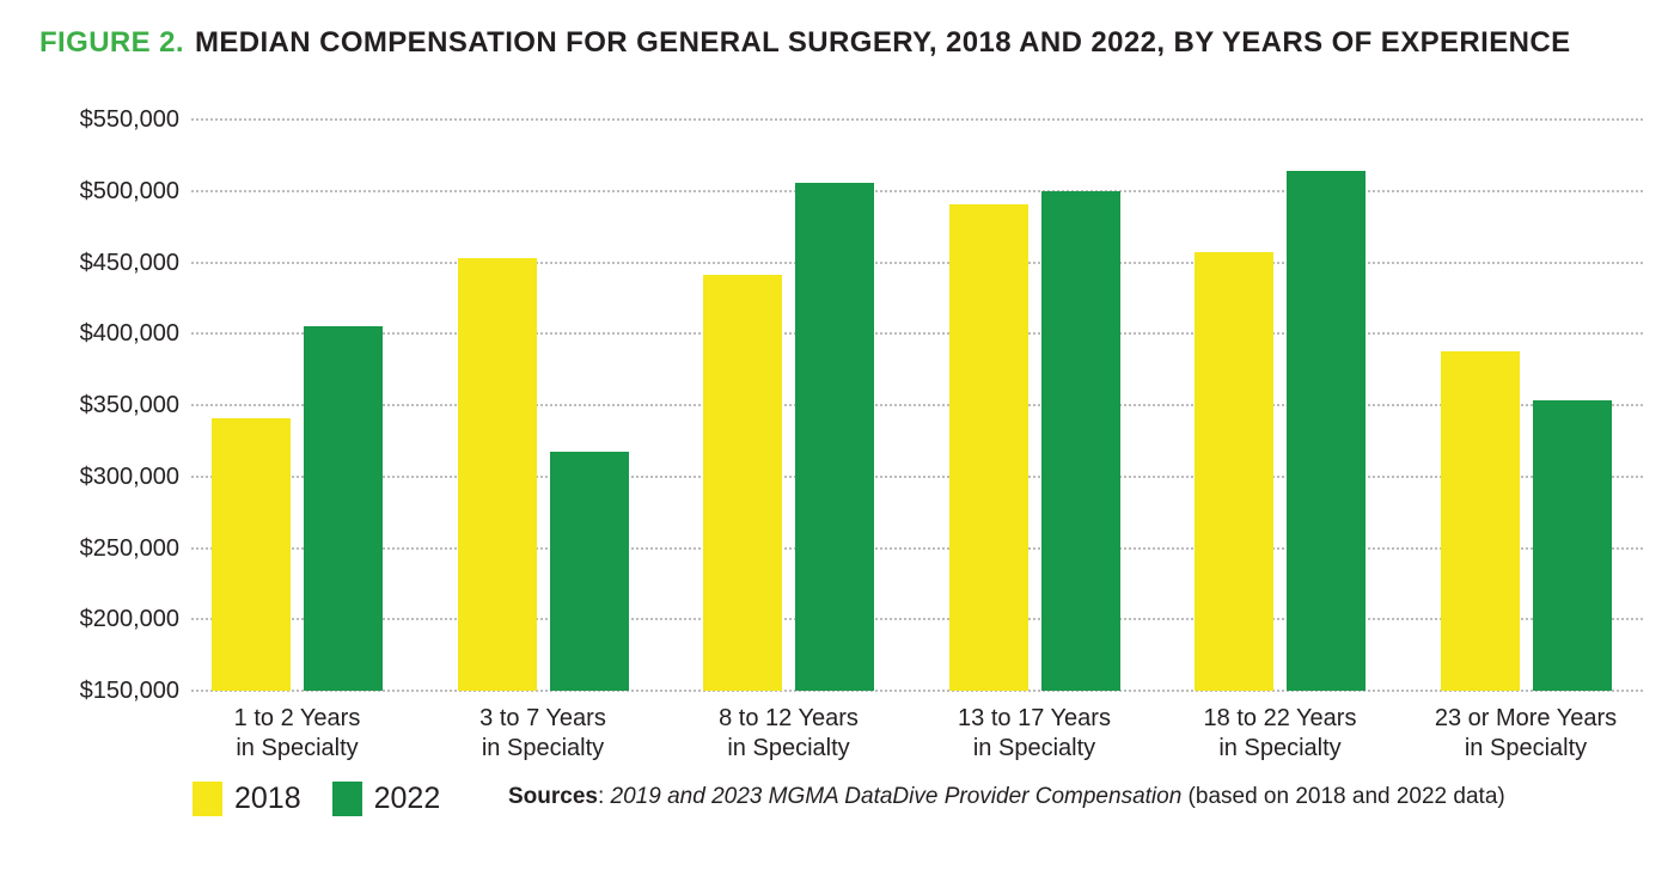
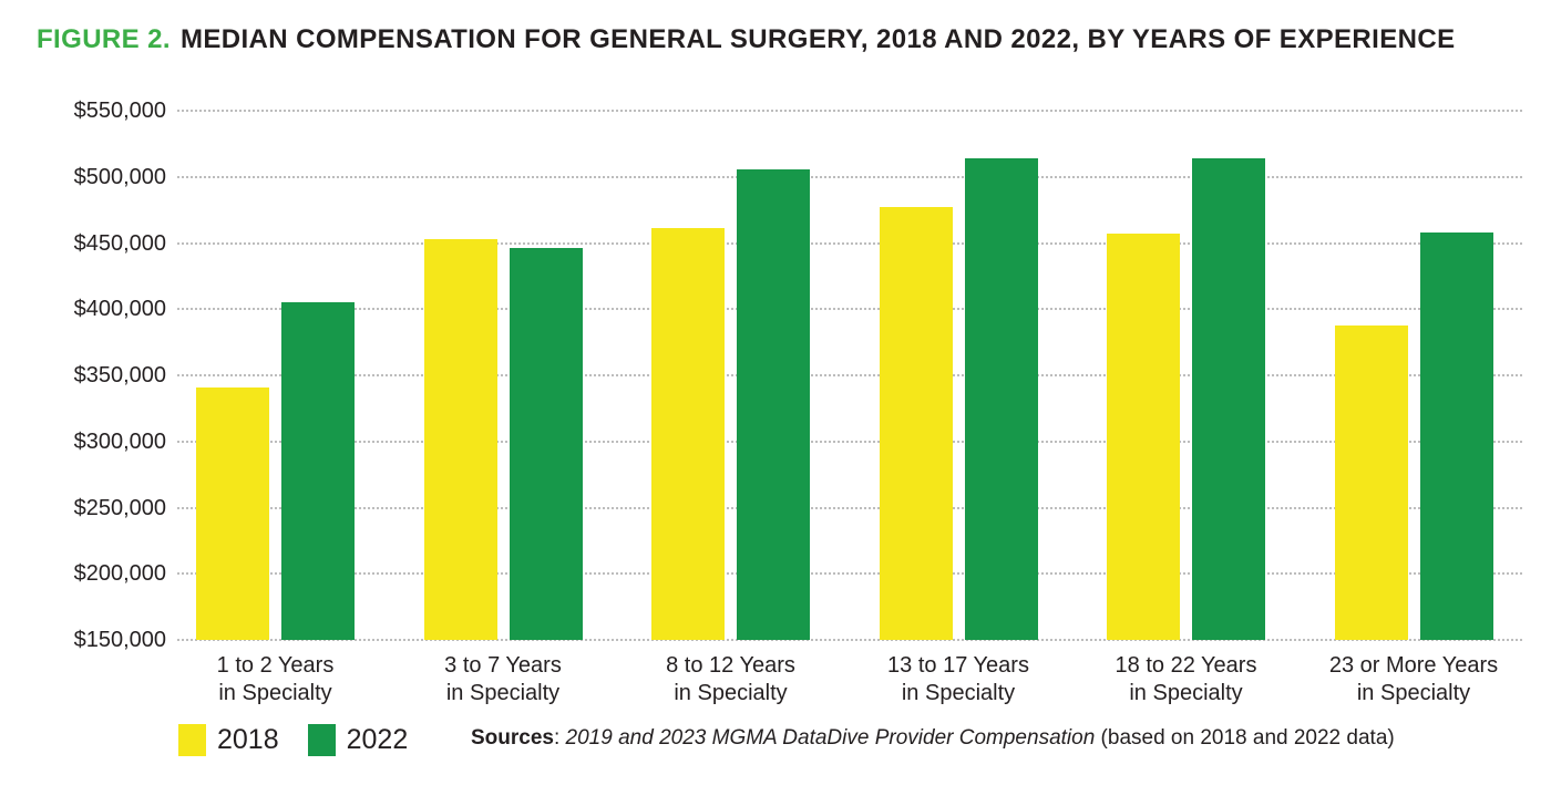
2022/3 to 7 Years in Specialty: $317000 -> $446000
2018/8 to 12 Years in Specialty: $441000 -> $461000
2018/13 to 17 Years in Specialty: $491000 -> $477000
2022/13 to 17 Years in Specialty: $500000 -> $514000
2022/23 or More Years in Specialty: $353000 -> $458000
